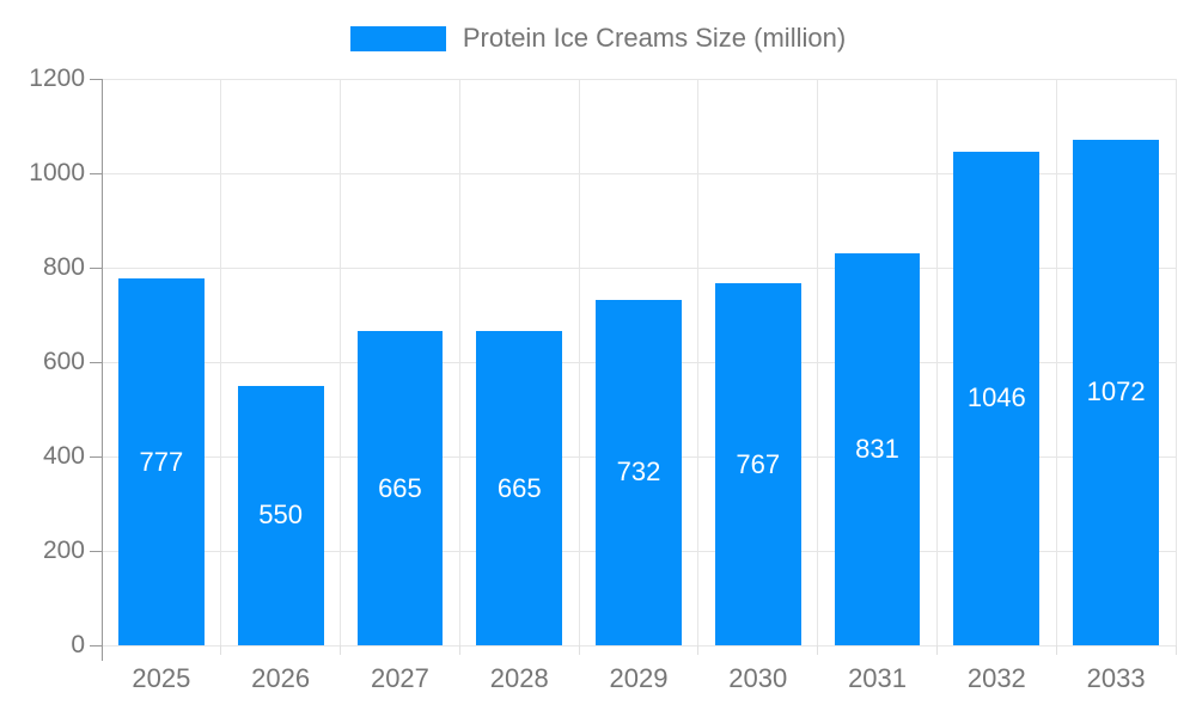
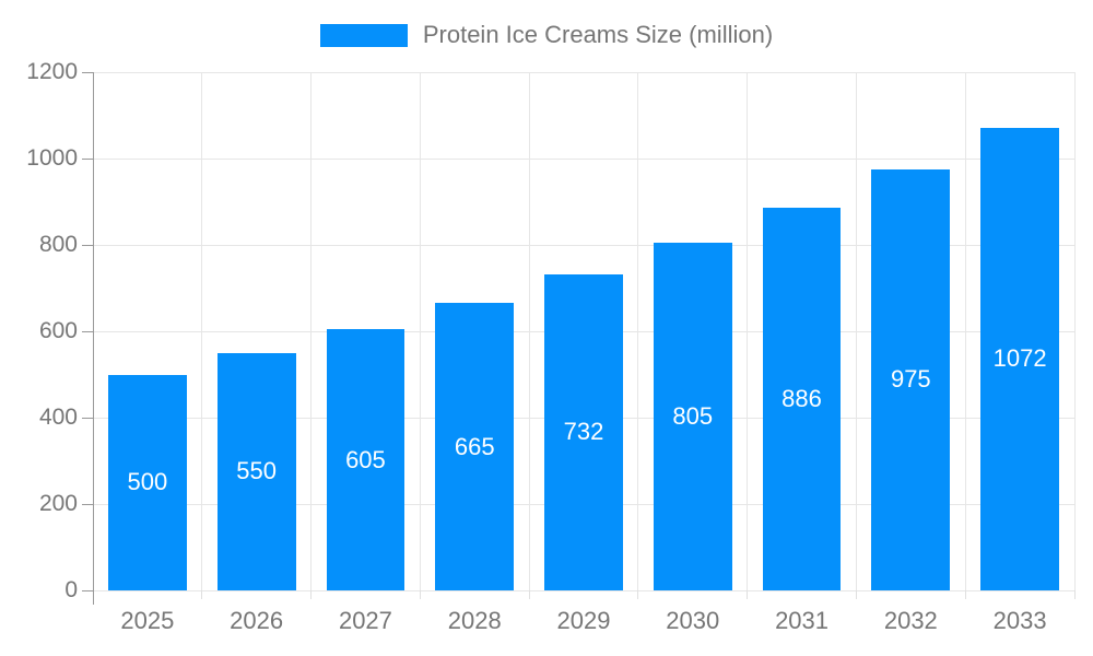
2025: 777 -> 500
2027: 665 -> 605
2030: 767 -> 805
2031: 831 -> 886
2032: 1046 -> 975
